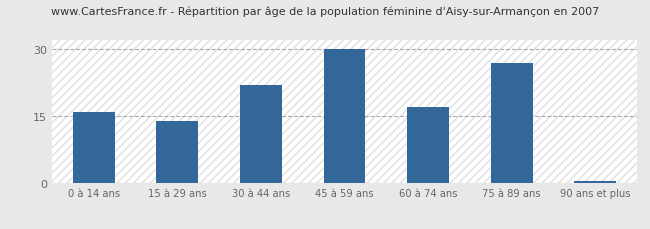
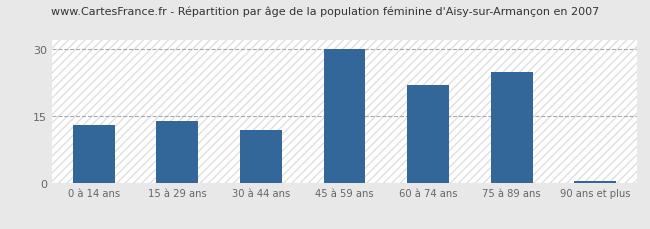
0 à 14 ans: 16.0 -> 13.0
30 à 44 ans: 22.0 -> 12.0
60 à 74 ans: 17.0 -> 22.0
75 à 89 ans: 27.0 -> 25.0
